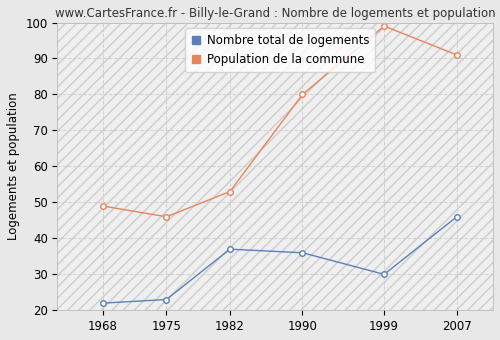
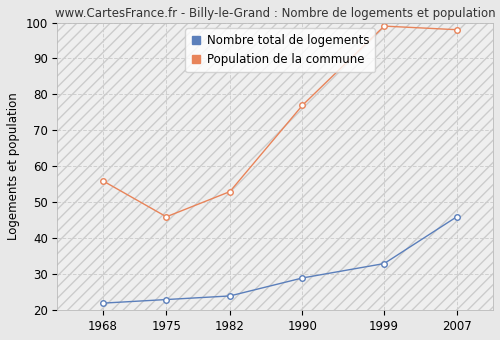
Population de la commune/1968: 49 -> 56
Nombre total de logements/1982: 37 -> 24
Nombre total de logements/1990: 36 -> 29
Population de la commune/1990: 80 -> 77
Nombre total de logements/1999: 30 -> 33
Population de la commune/2007: 91 -> 98
